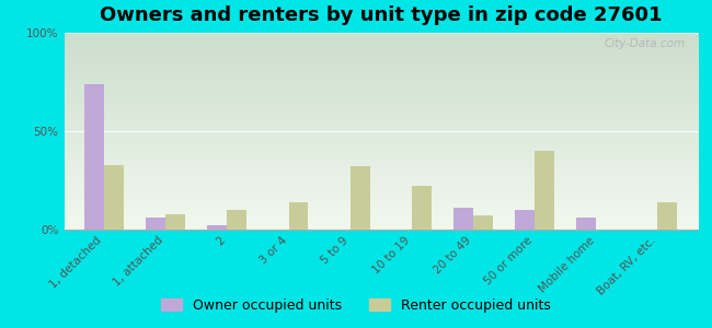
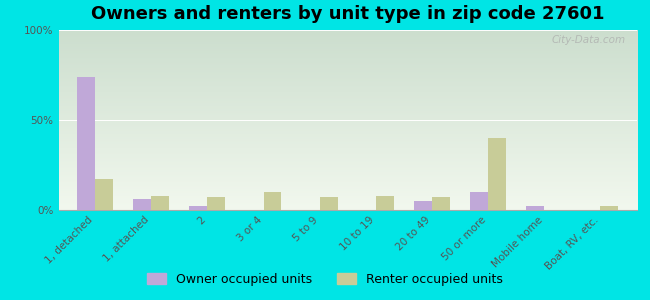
Renter occupied units/1, detached: 33% -> 17%
Renter occupied units/2: 10% -> 7%
Renter occupied units/3 or 4: 14% -> 10%
Renter occupied units/5 to 9: 32% -> 7%
Renter occupied units/10 to 19: 22% -> 8%
Owner occupied units/20 to 49: 11% -> 5%
Owner occupied units/Mobile home: 6% -> 2%
Renter occupied units/Boat, RV, etc.: 14% -> 2%
